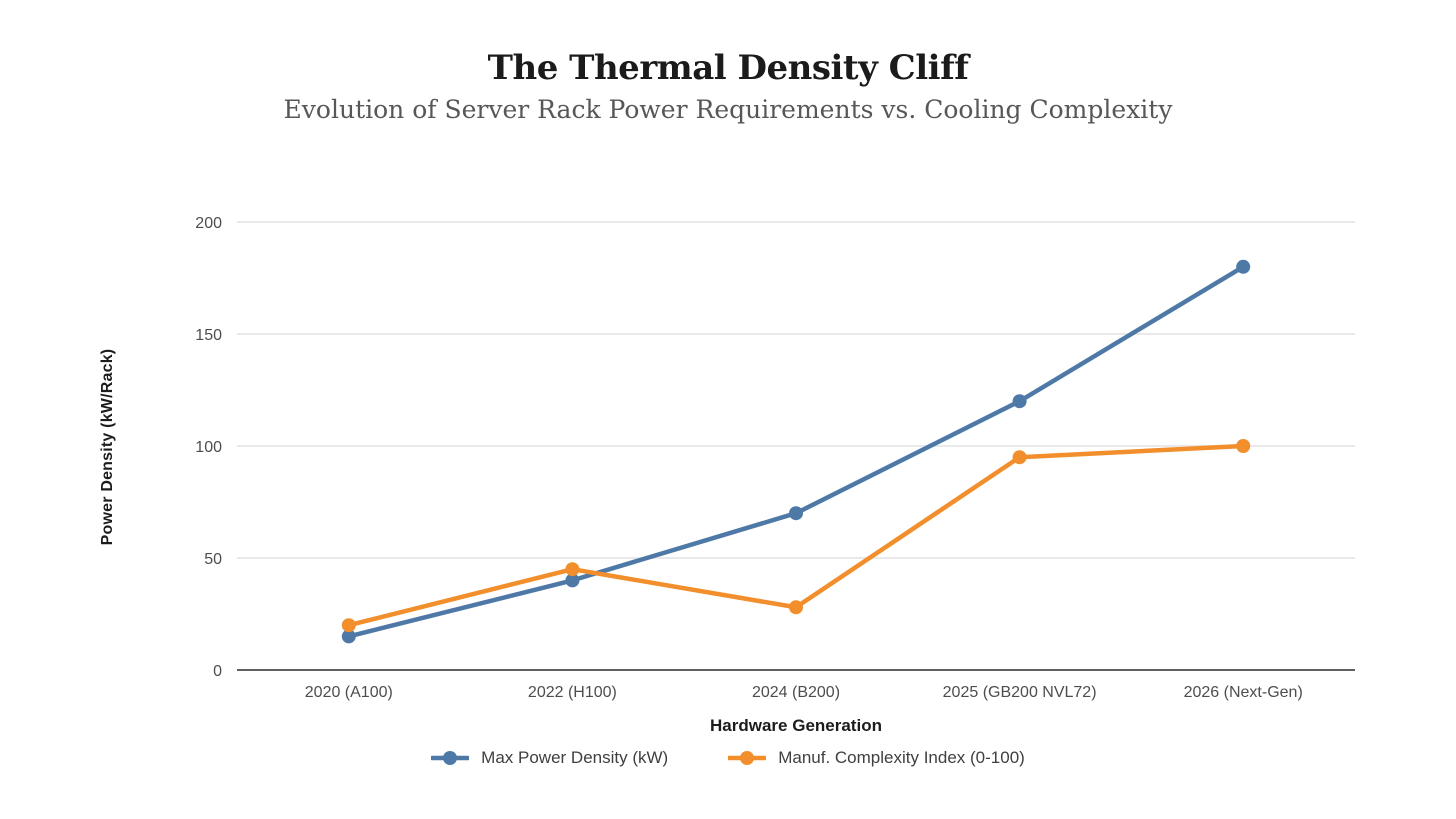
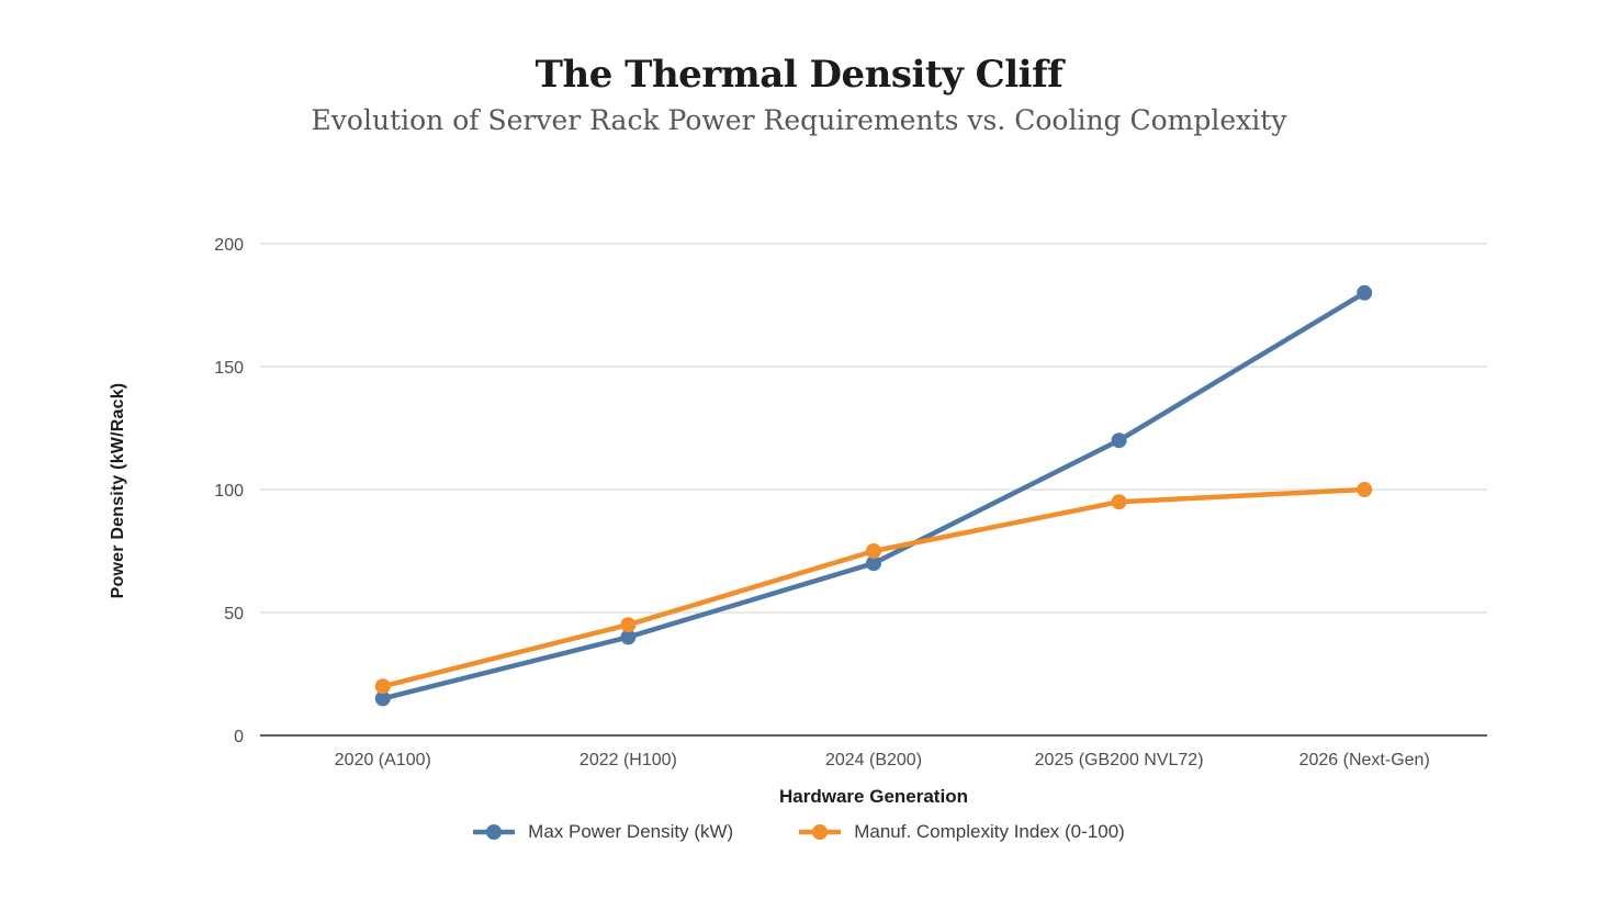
Manuf. Complexity Index (0-100)/2024 (B200): 28 -> 75
